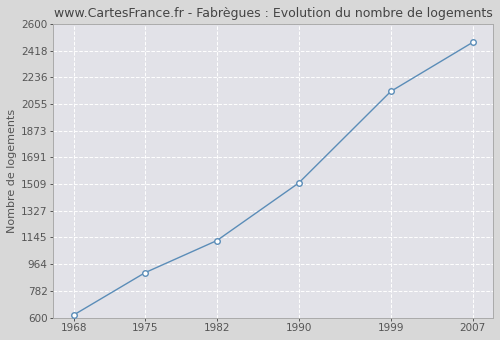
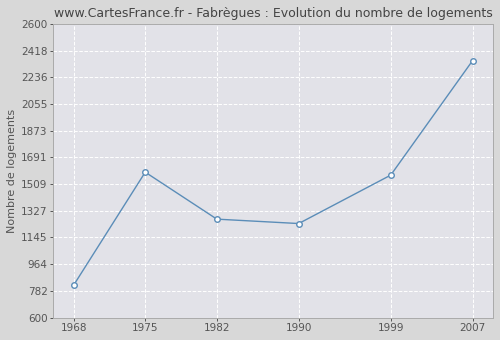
1968: 620 -> 820
1975: 910 -> 1590
1982: 1120 -> 1270
1990: 1520 -> 1240
1999: 2140 -> 1570
2007: 2470 -> 2350
